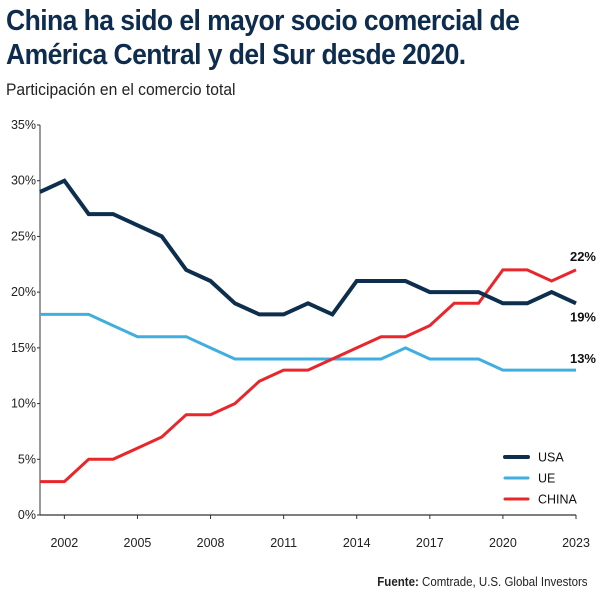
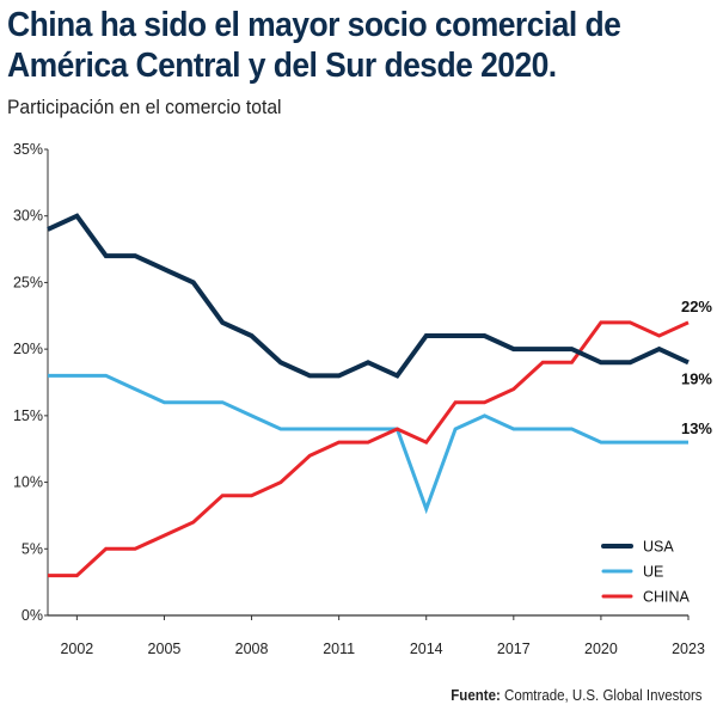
UE/2014: 14% -> 8%
CHINA/2014: 15% -> 13%
